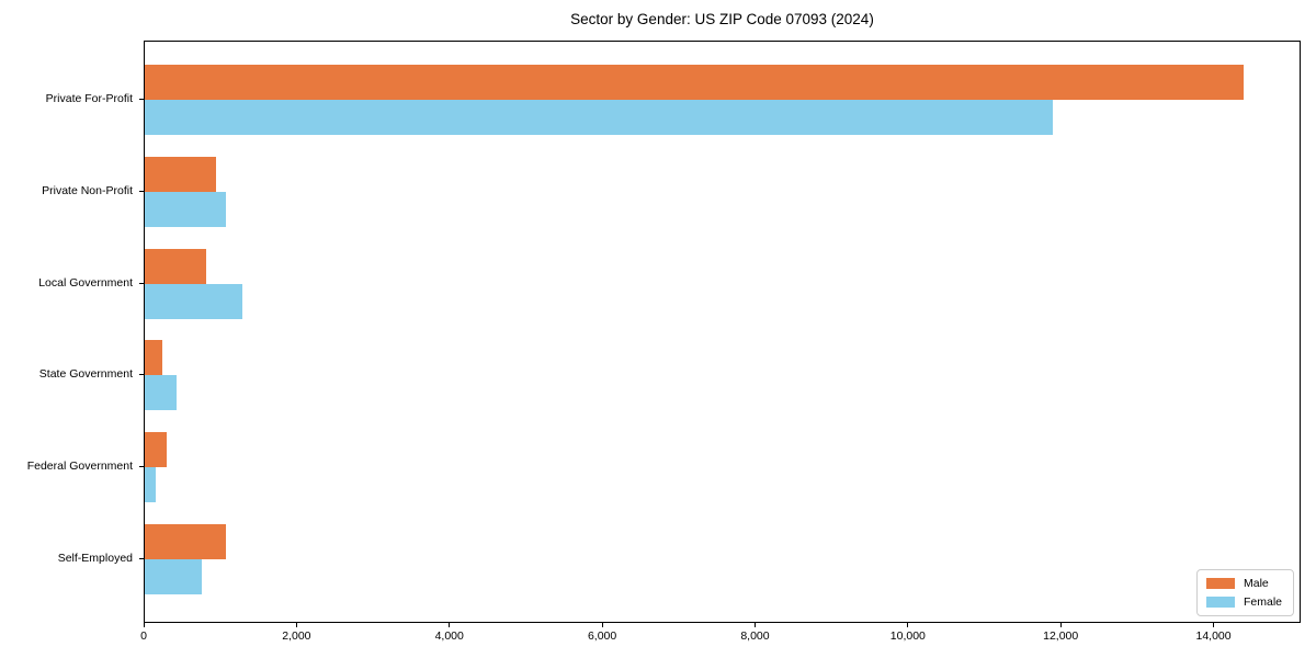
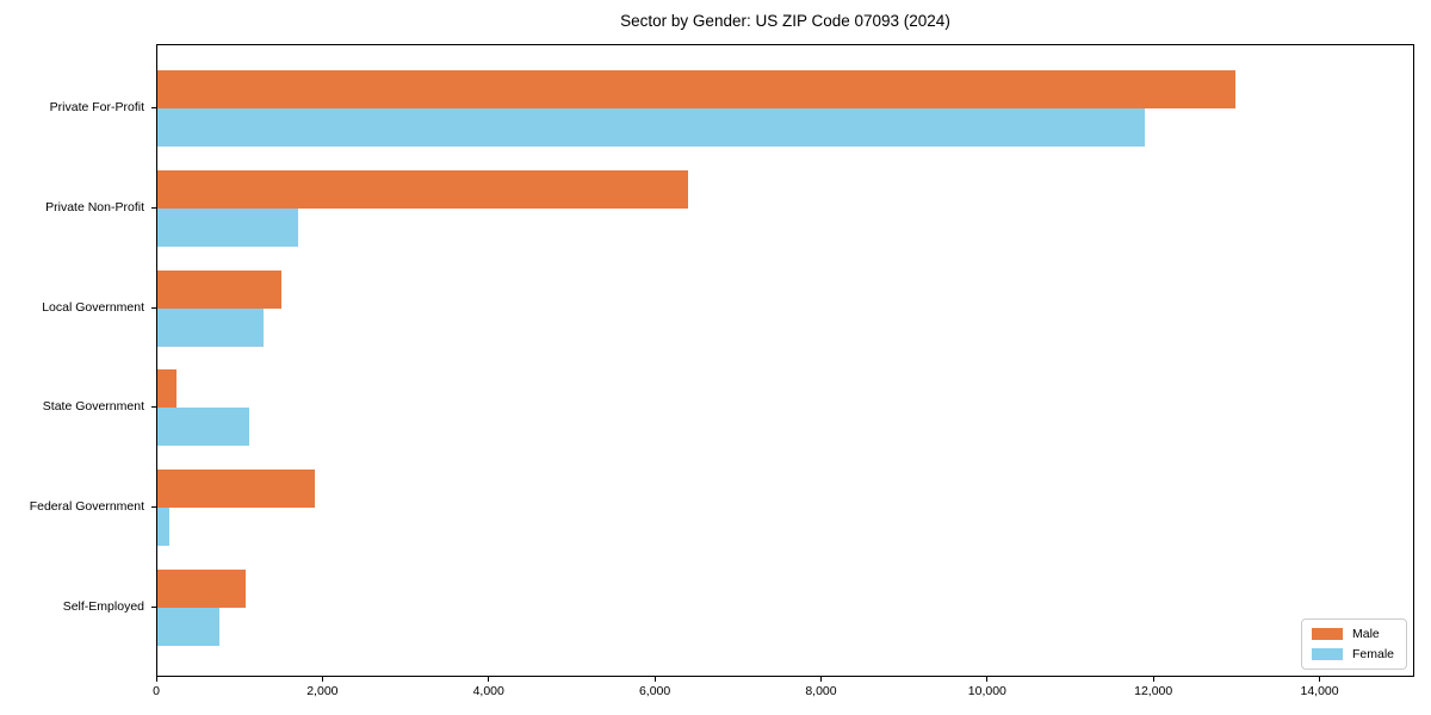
Male/Private For-Profit: 14400 -> 13000
Male/Private Non-Profit: 900 -> 6400
Female/Private Non-Profit: 1100 -> 1700
Male/Local Government: 800 -> 1500
Female/State Government: 400 -> 1100
Male/Federal Government: 300 -> 1900
